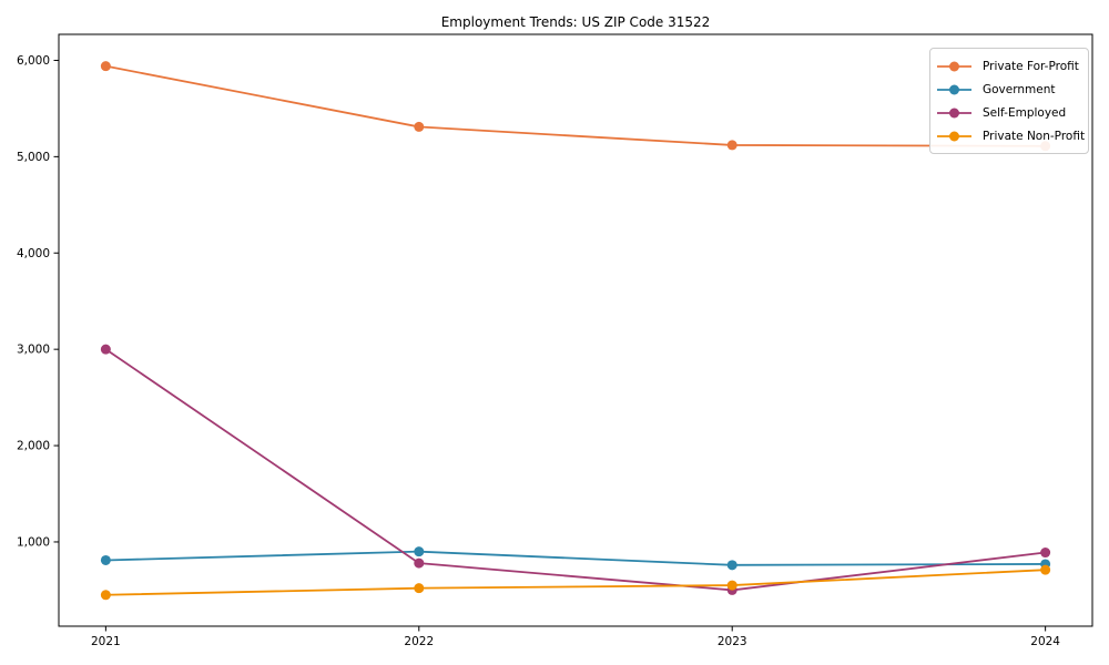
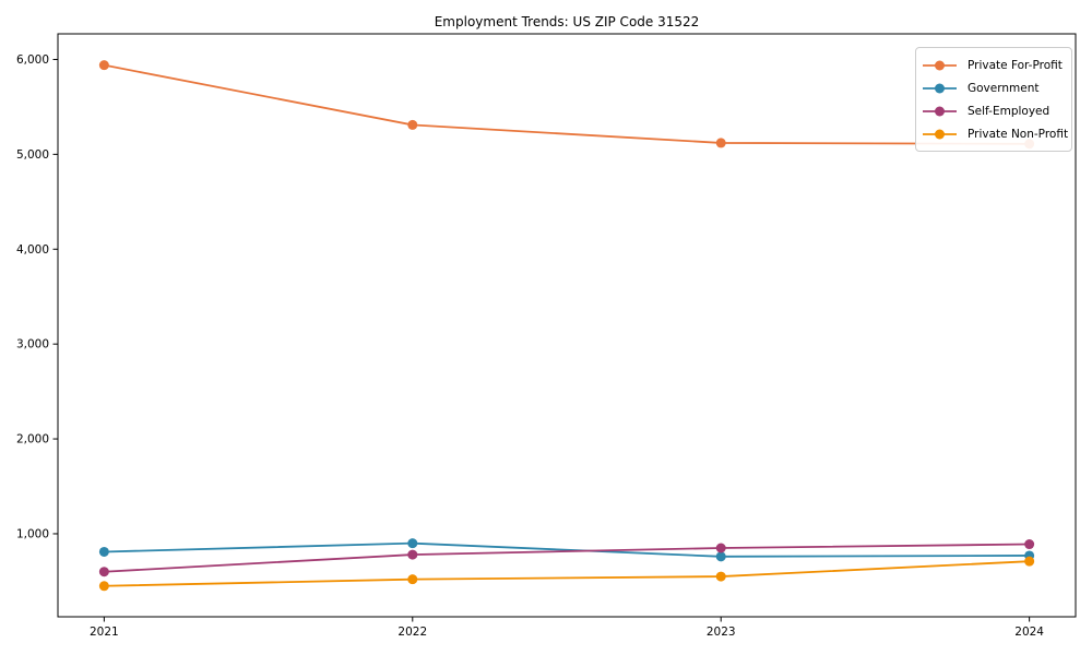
Self-Employed/2021: 3000 -> 600
Self-Employed/2023: 500 -> 800
